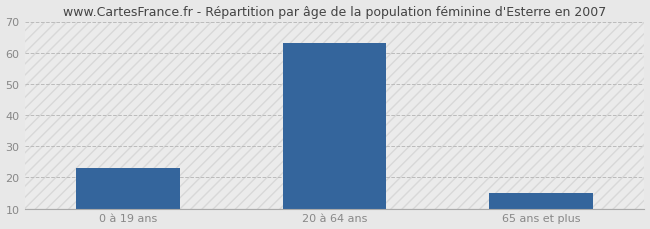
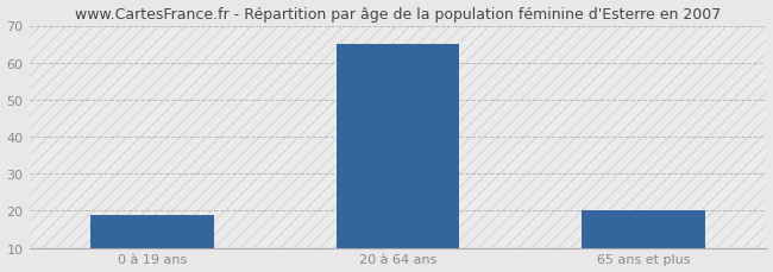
0 à 19 ans: 23 -> 19
20 à 64 ans: 63 -> 65
65 ans et plus: 15 -> 20
